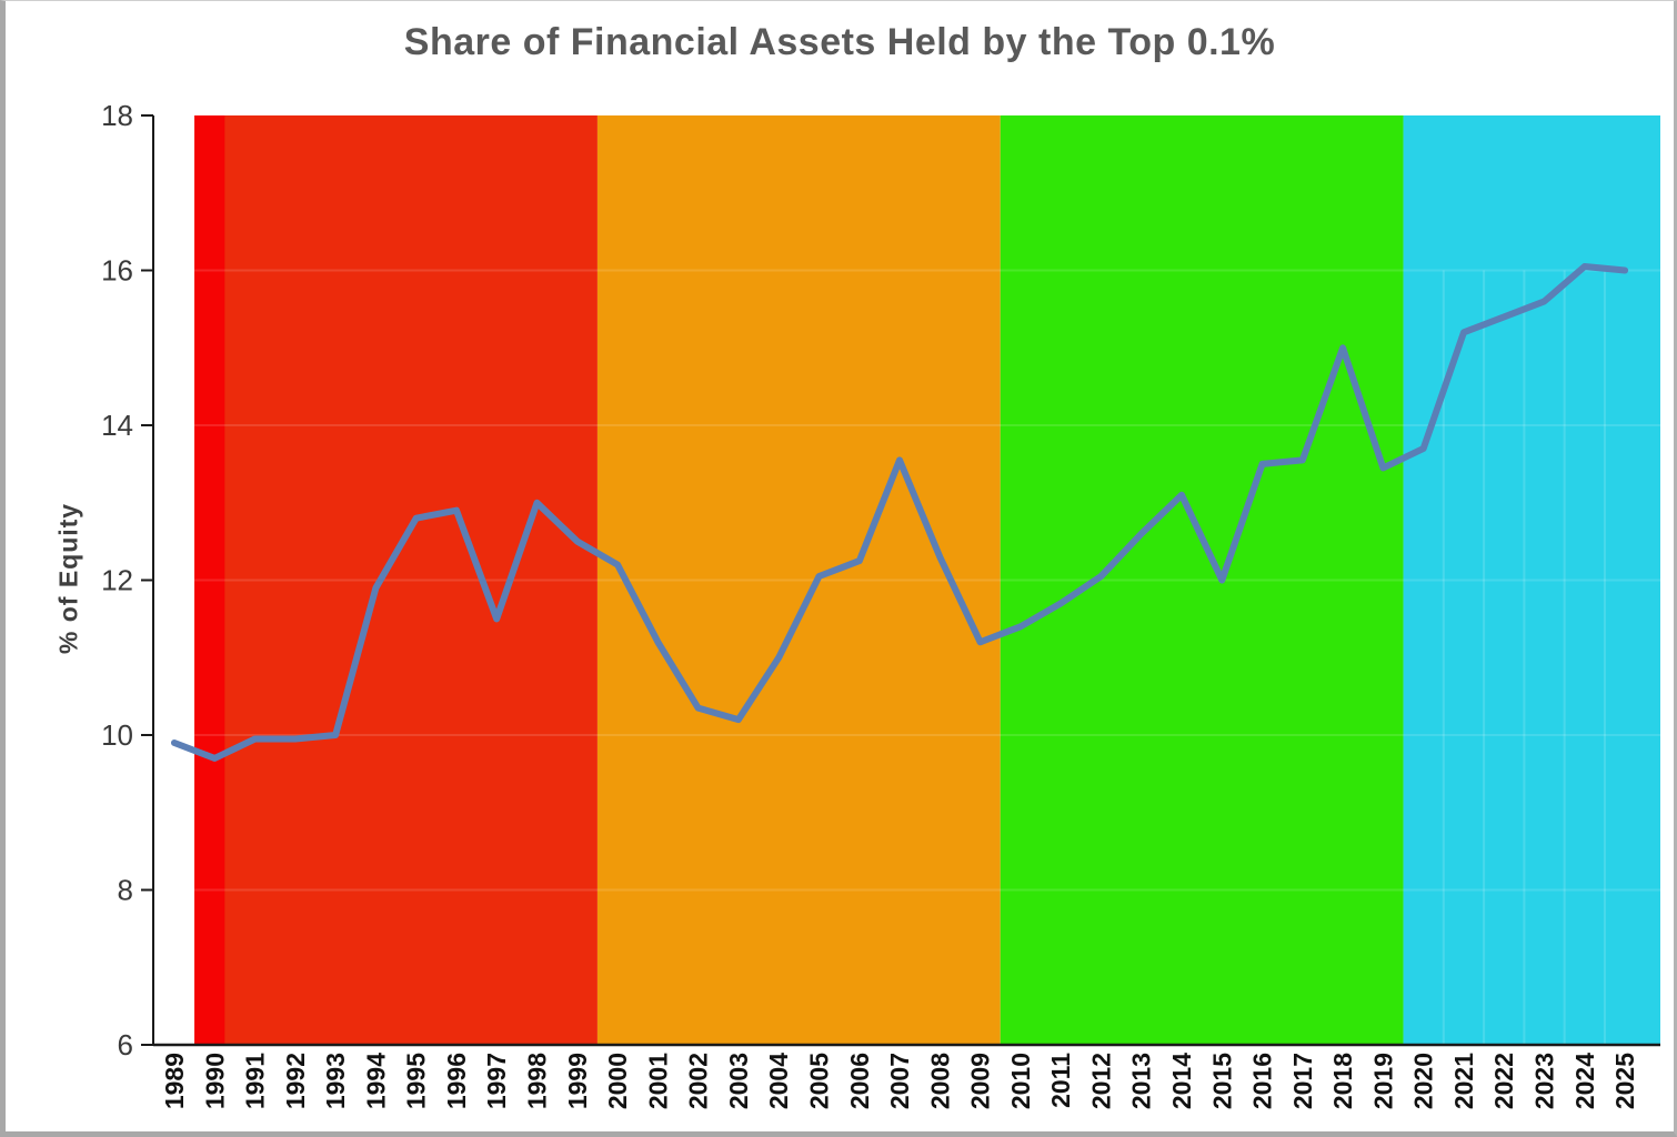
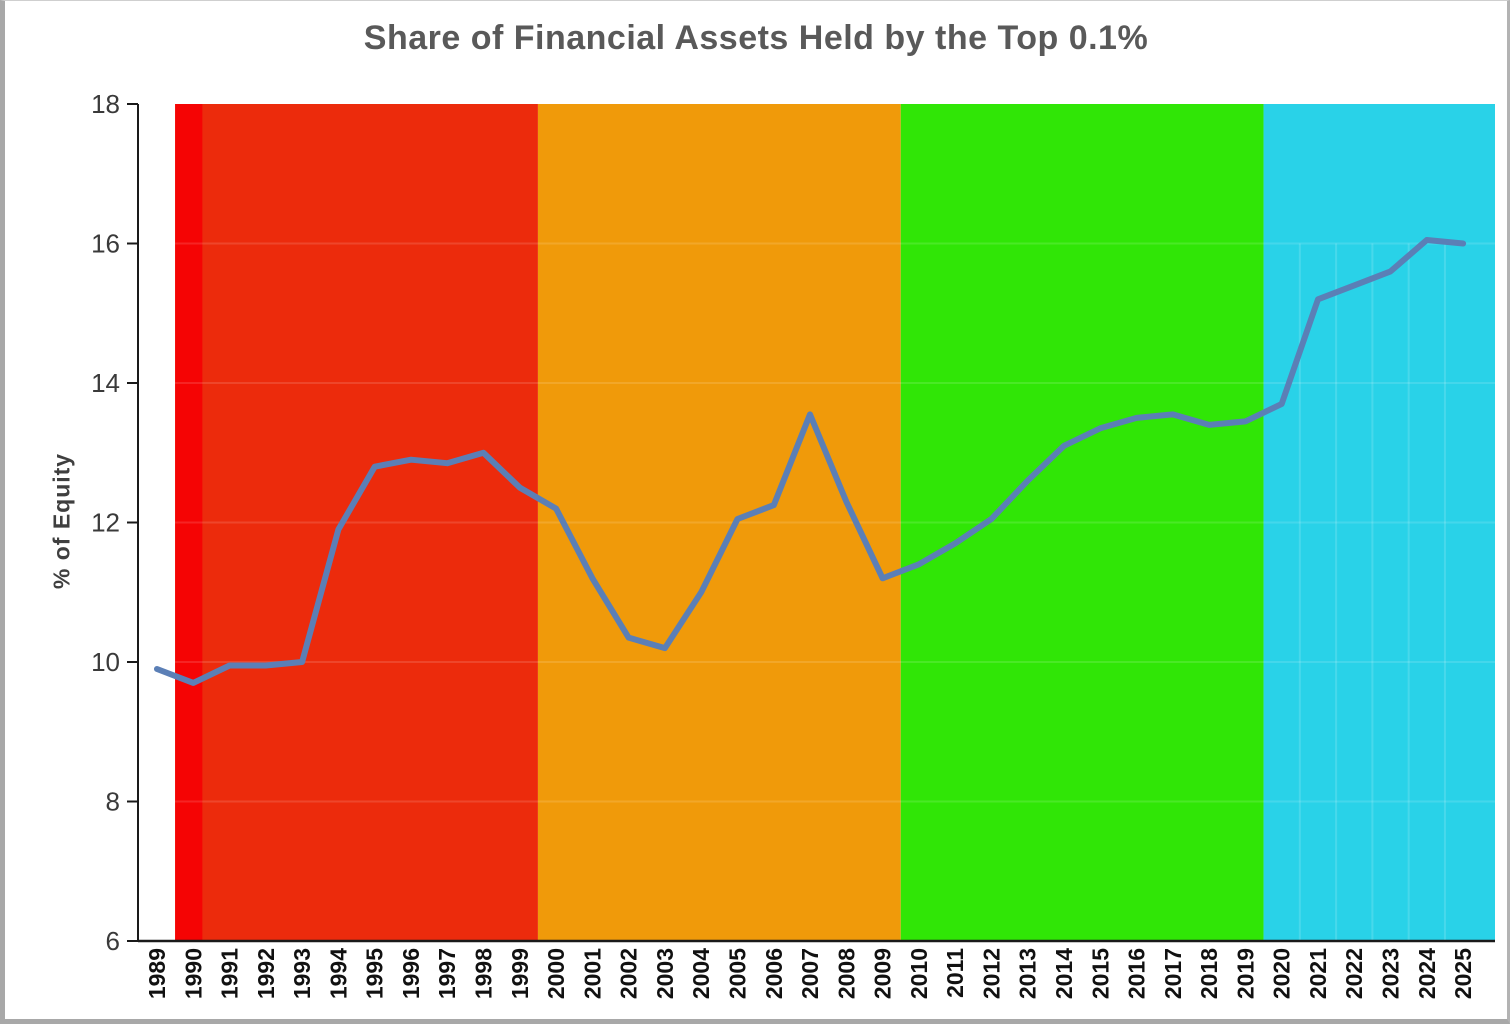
1997: 11.5 -> 12.8
2015: 12.0 -> 13.3
2018: 15.0 -> 13.4
